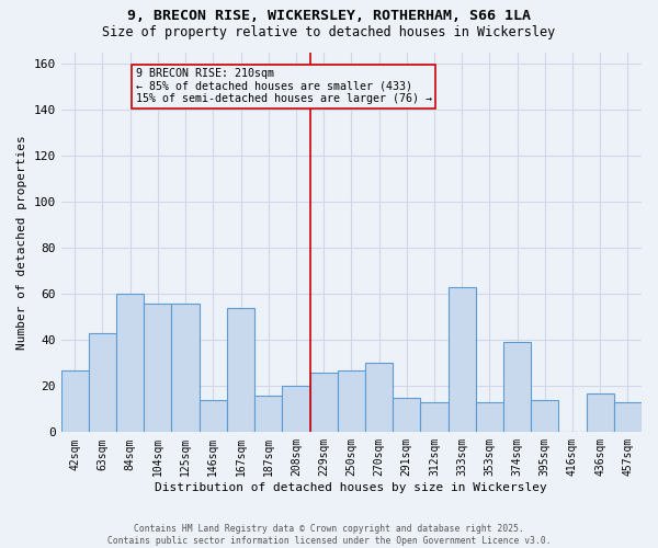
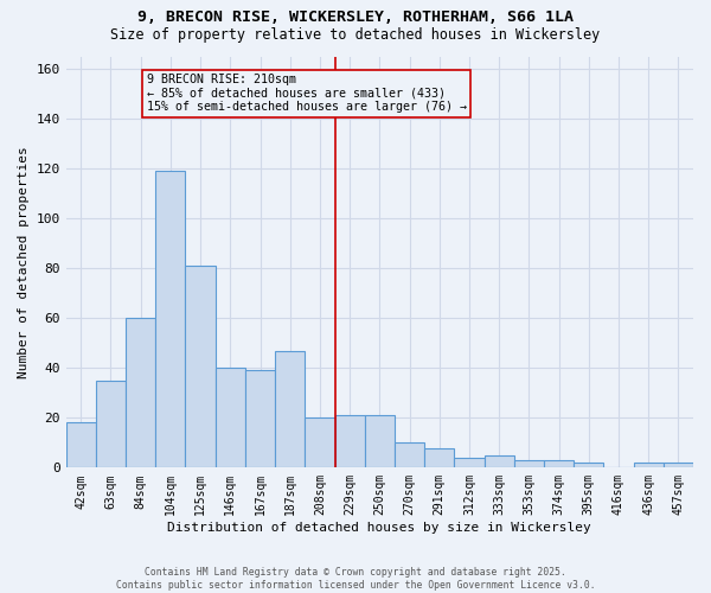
42sqm: 27 -> 18
63sqm: 43 -> 35
104sqm: 56 -> 119
125sqm: 56 -> 81
146sqm: 14 -> 40
167sqm: 54 -> 39
187sqm: 16 -> 47
229sqm: 26 -> 21
250sqm: 27 -> 21
270sqm: 30 -> 10
291sqm: 15 -> 8
312sqm: 13 -> 4
333sqm: 63 -> 5
353sqm: 13 -> 3
374sqm: 39 -> 3
395sqm: 14 -> 2
436sqm: 17 -> 2
457sqm: 13 -> 2
